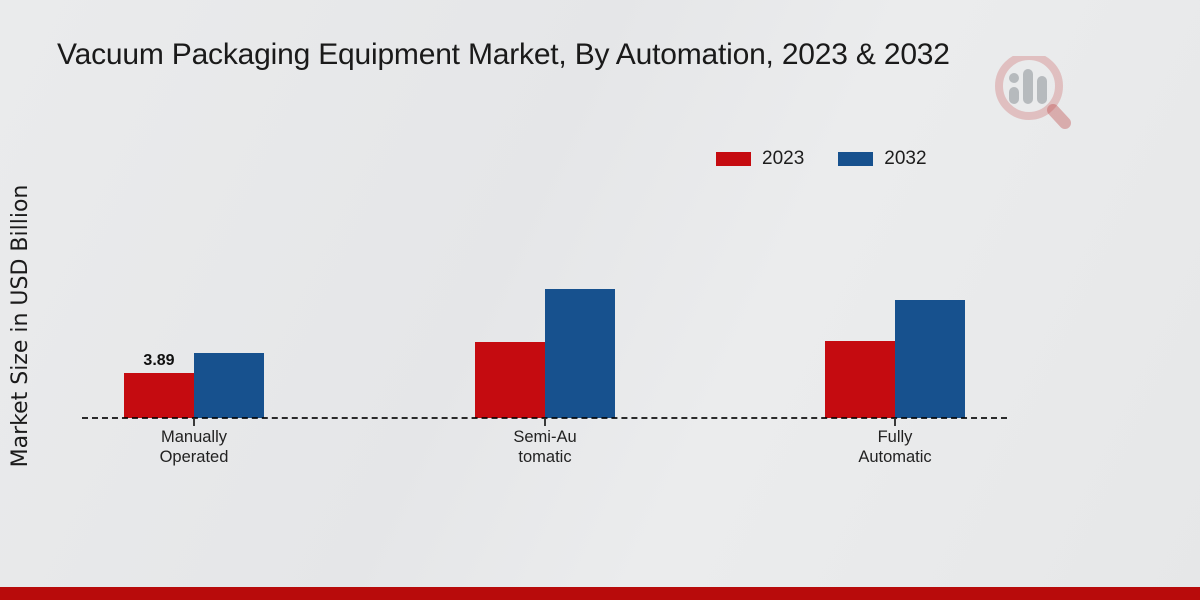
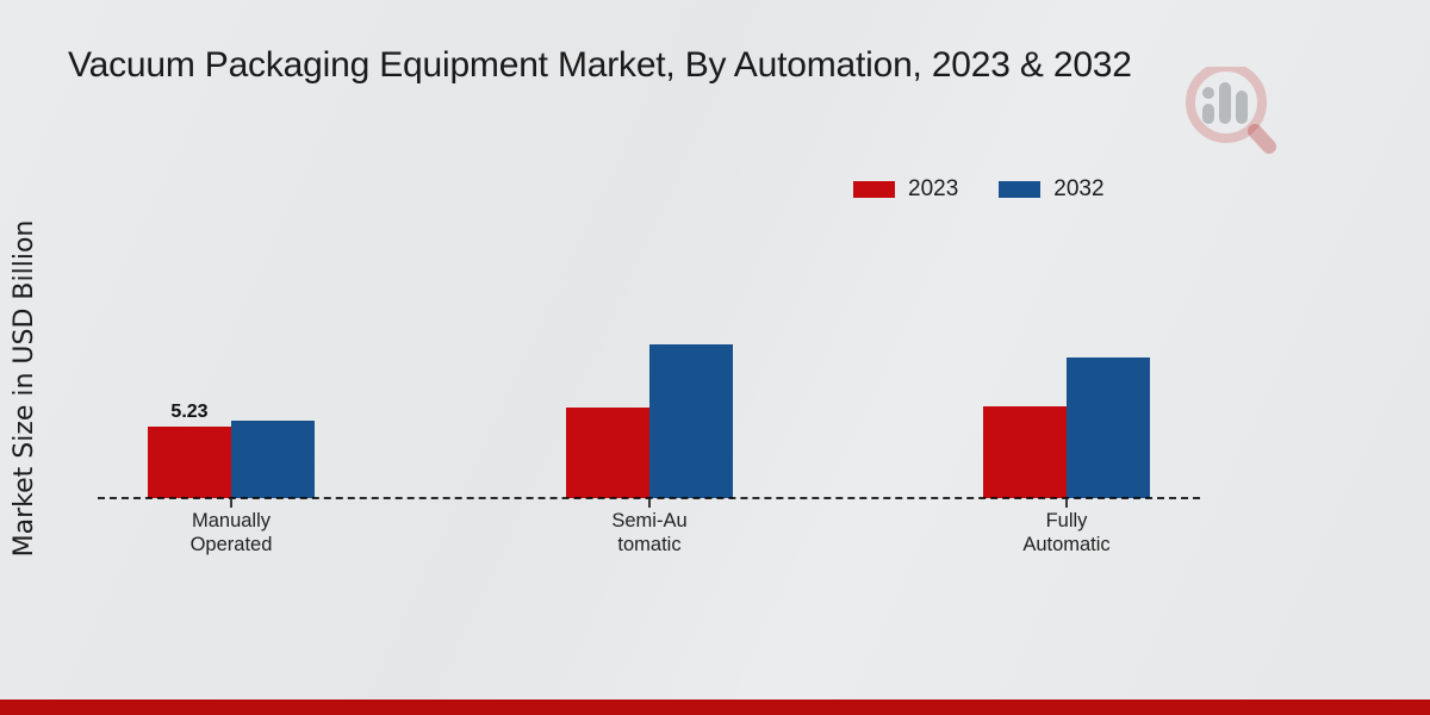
2023/Manually Operated: 3.89 -> 5.23
